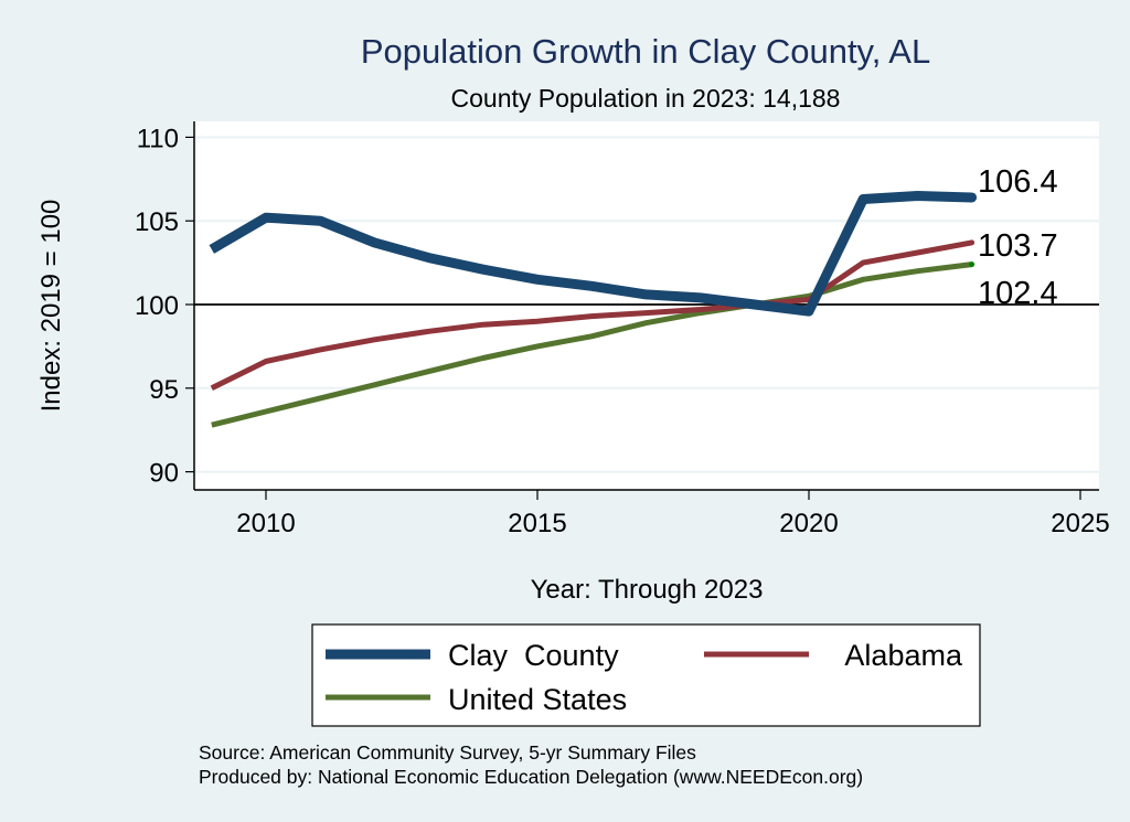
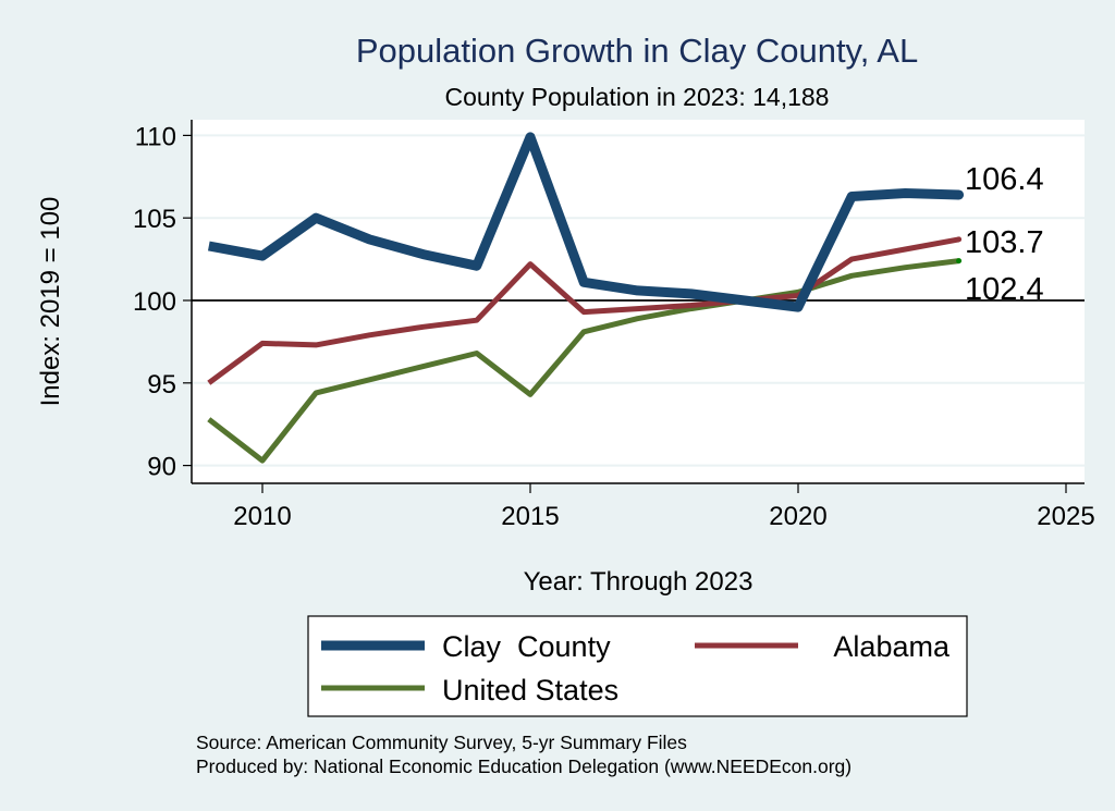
Clay County/2010: 105.2 -> 102.7
Alabama/2010: 96.6 -> 97.4
United States/2010: 93.6 -> 90.3
Clay County/2015: 101.5 -> 109.9
Alabama/2015: 99.0 -> 102.2
United States/2015: 97.5 -> 94.3
